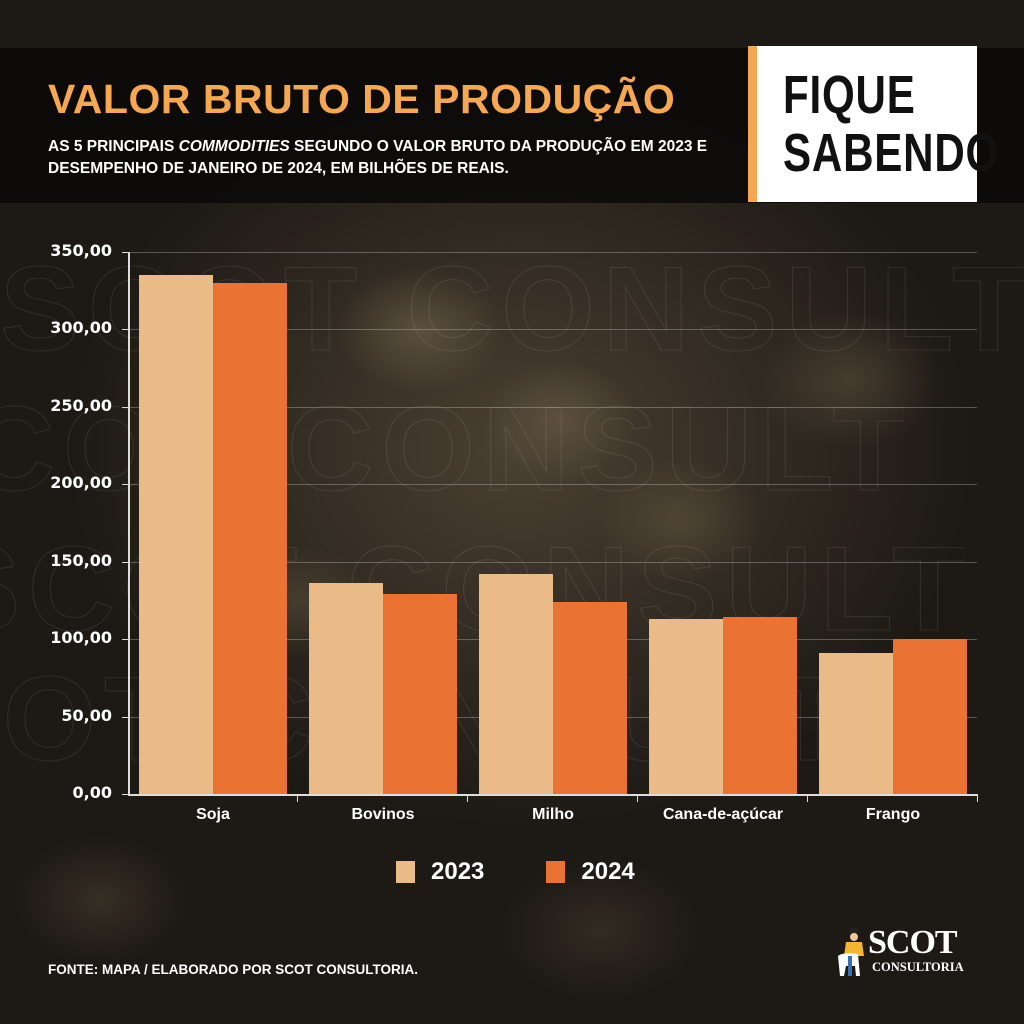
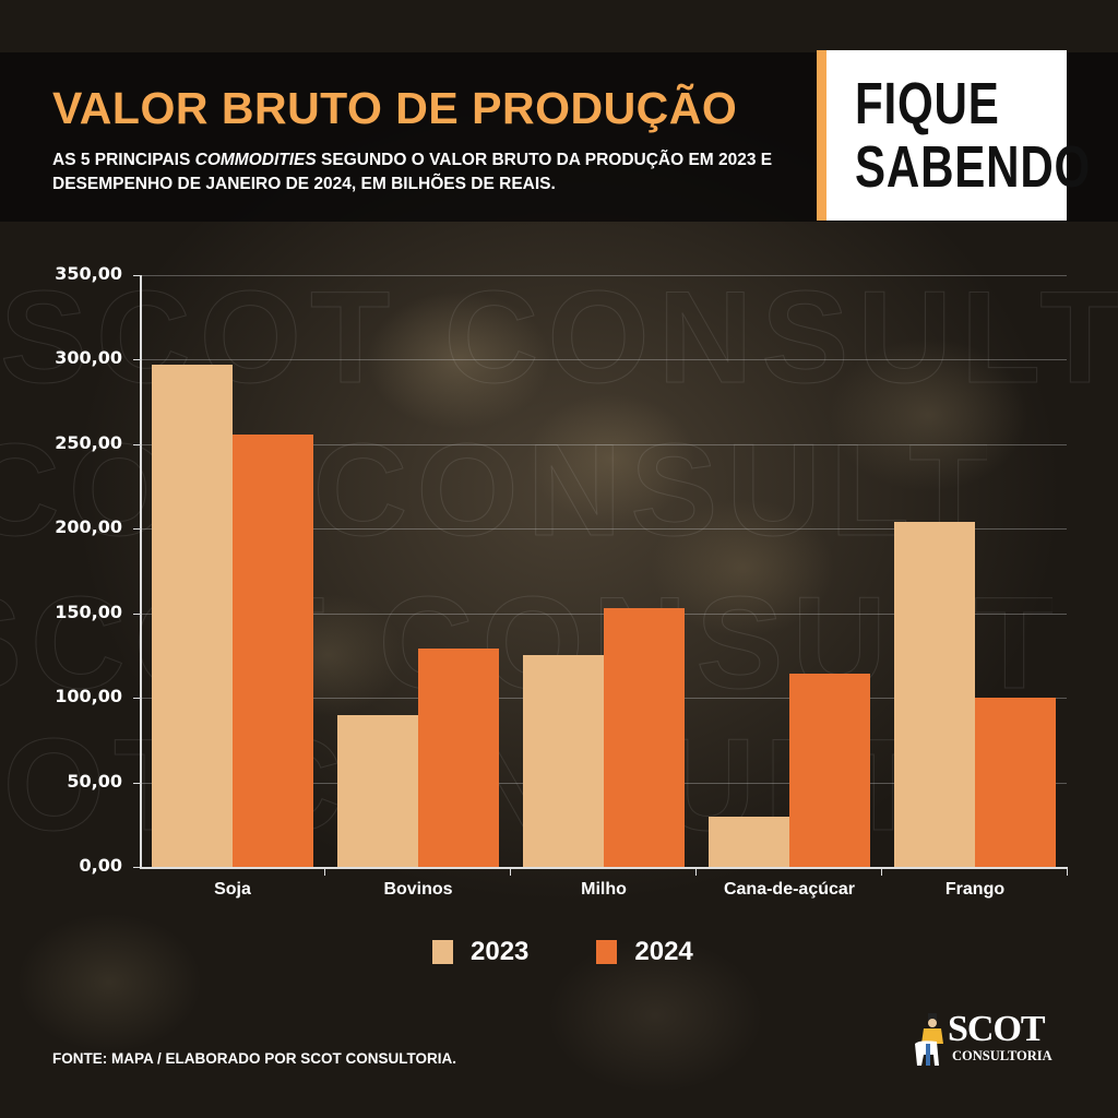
2023/Soja: 335 -> 297
2024/Soja: 330 -> 256
2023/Bovinos: 136 -> 90
2023/Milho: 142 -> 125
2024/Milho: 124 -> 153
2023/Cana-de-açúcar: 113 -> 30
2023/Frango: 91 -> 204
